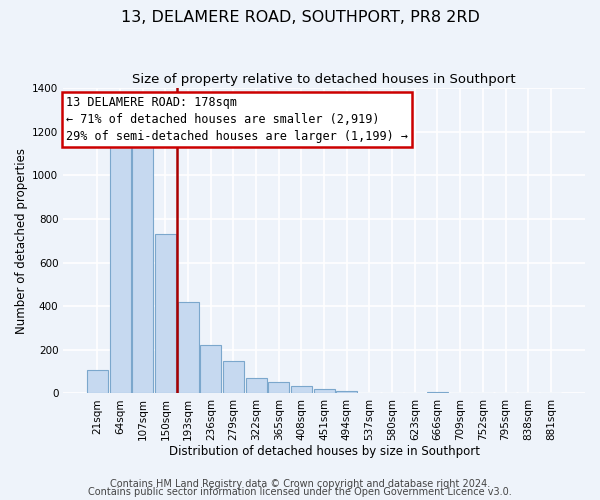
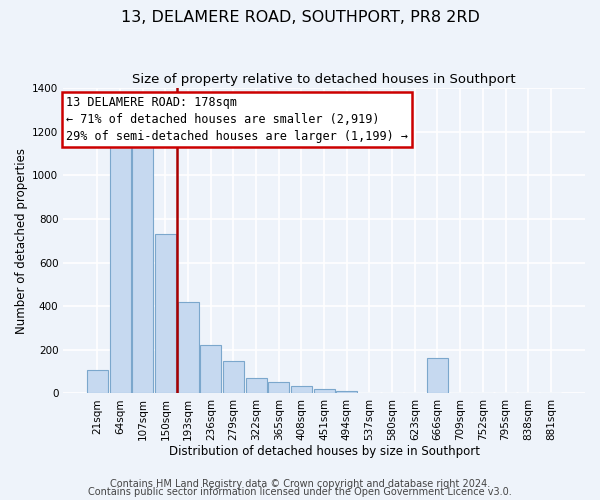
666sqm: 5 -> 160
